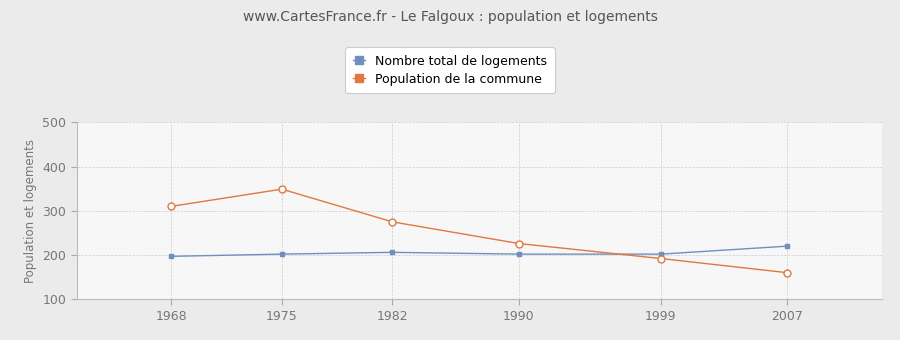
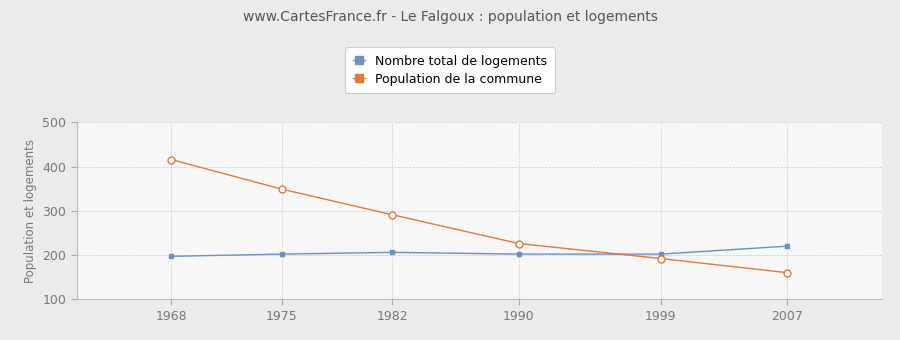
Population de la commune/1968: 310 -> 416
Population de la commune/1982: 275 -> 291
